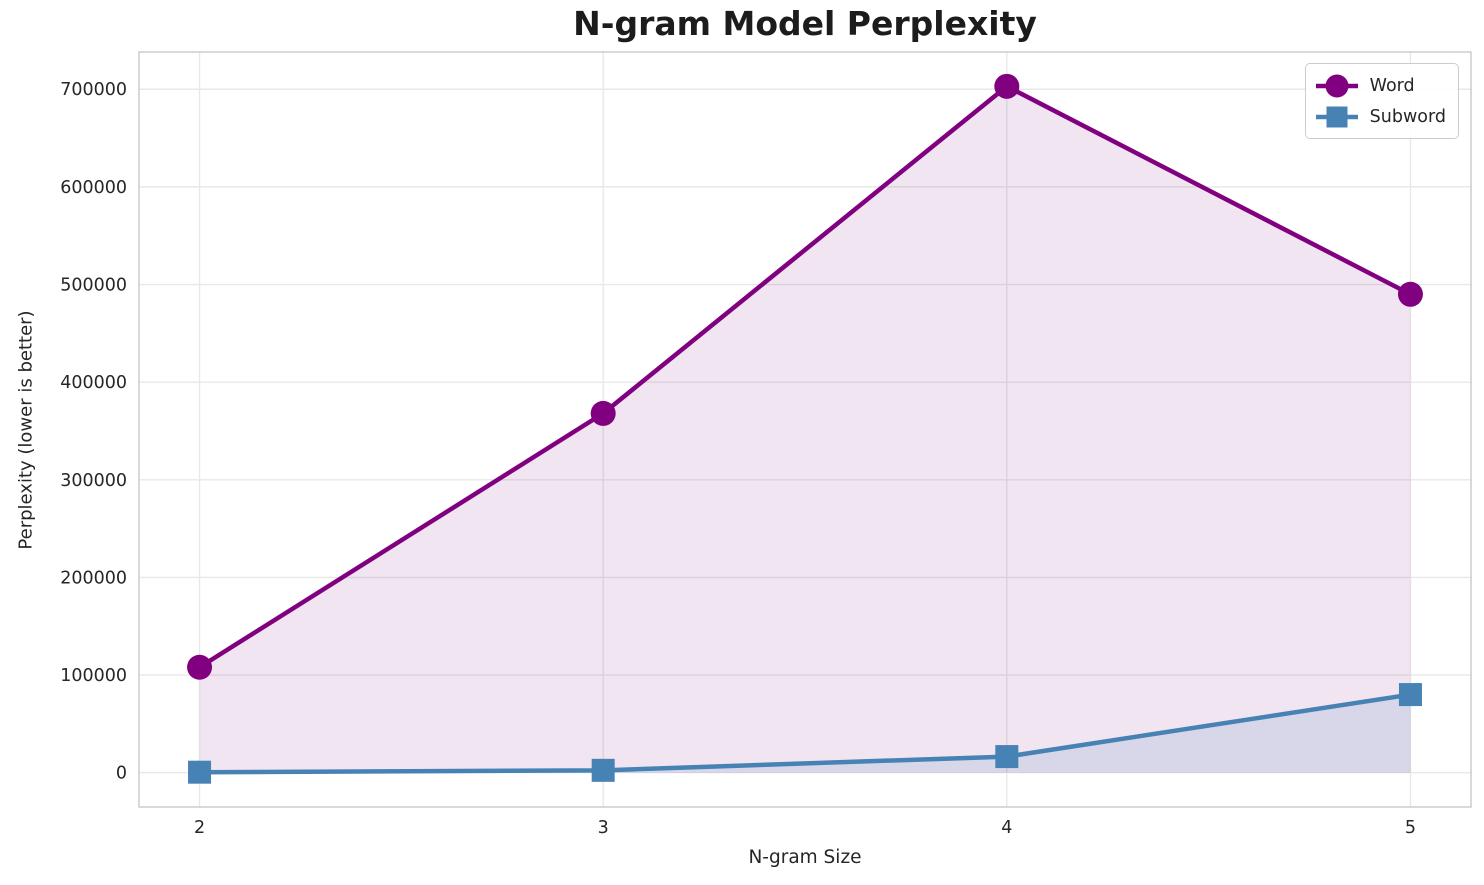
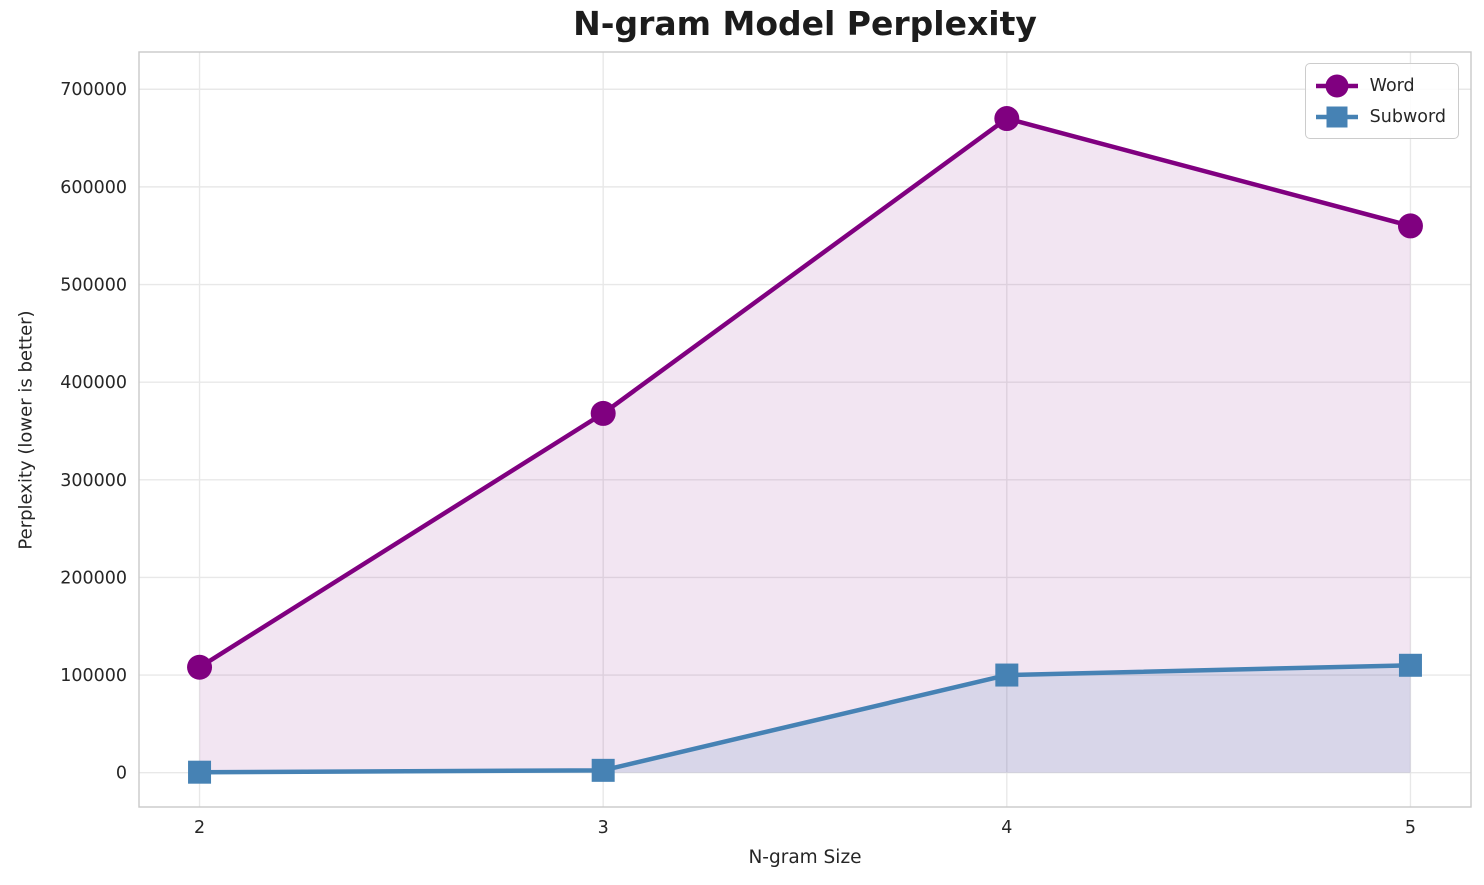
Word/4: 700000 -> 670000
Subword/4: 20000 -> 100000
Word/5: 490000 -> 560000
Subword/5: 80000 -> 110000
